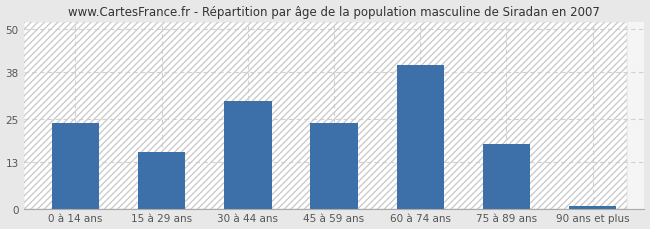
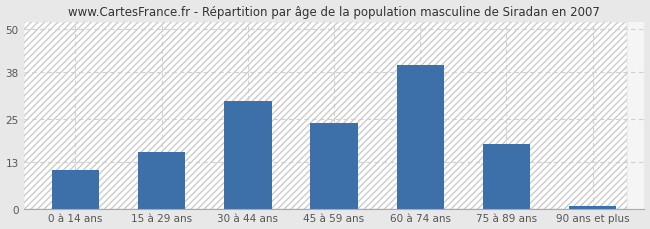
0 à 14 ans: 24 -> 11
